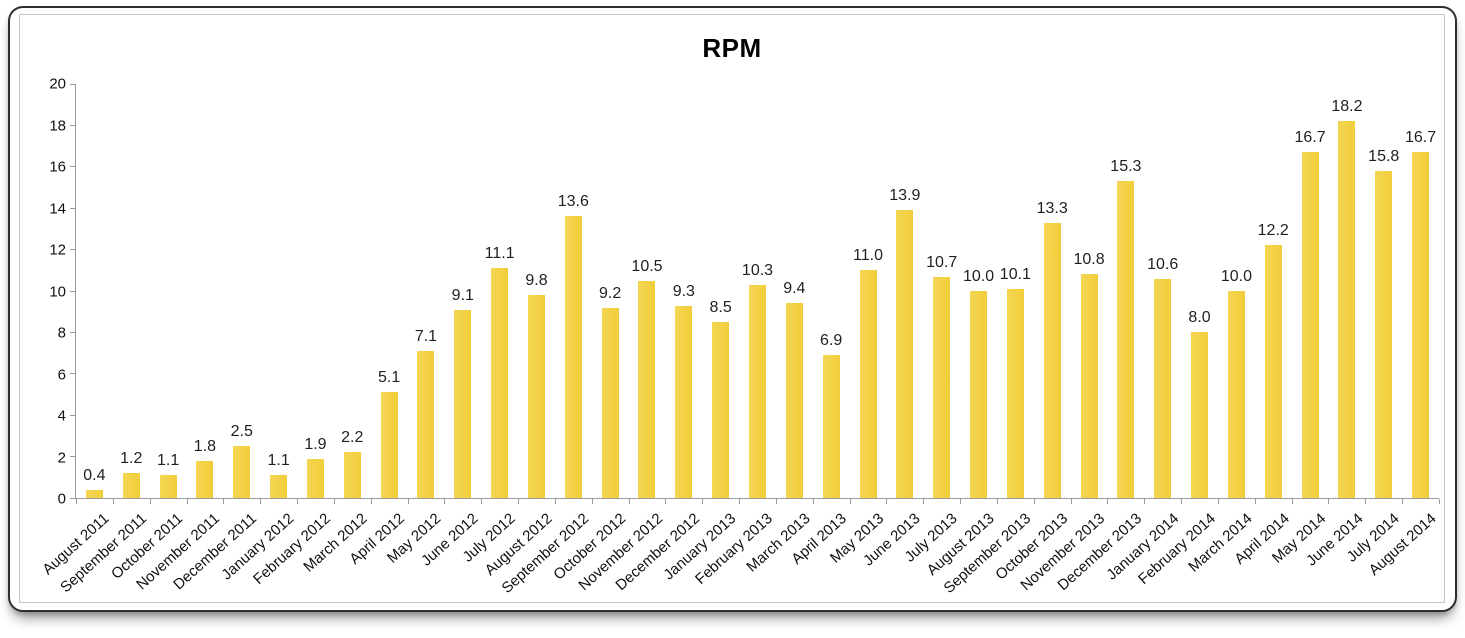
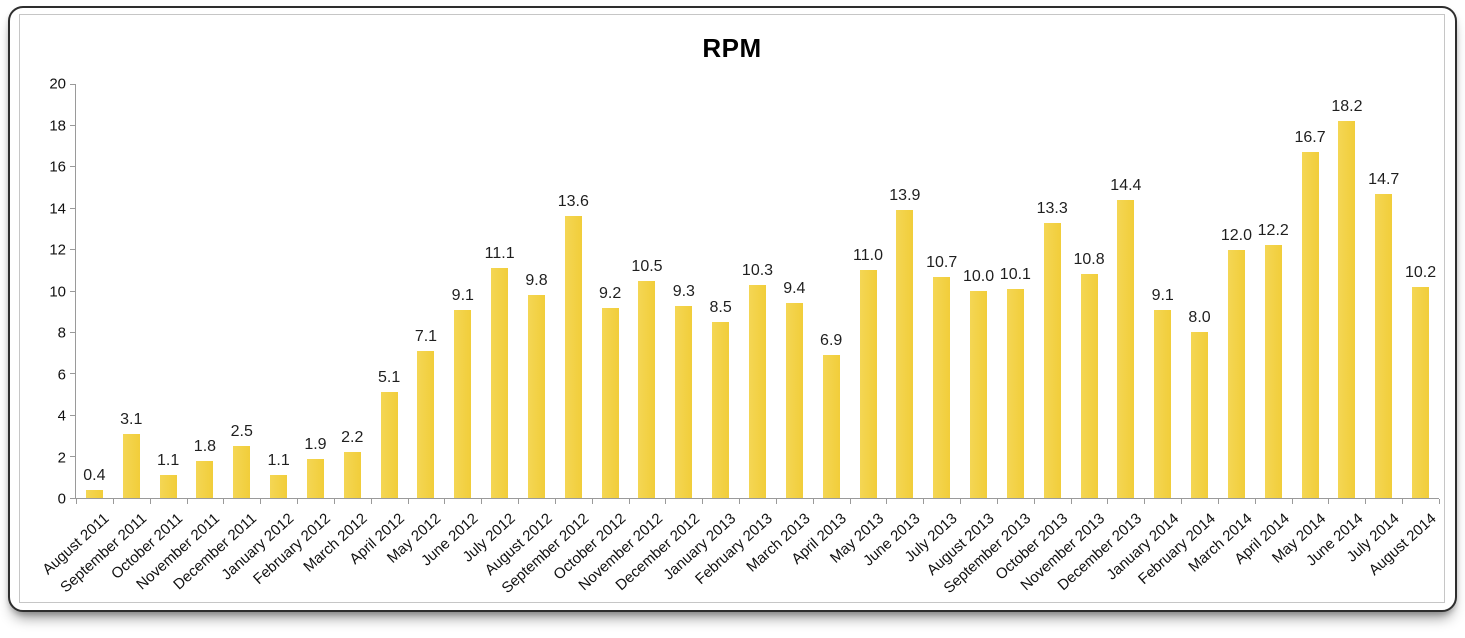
September 2011: 1.2 -> 3.1
December 2013: 15.3 -> 14.4
January 2014: 10.6 -> 9.1
March 2014: 10.0 -> 12.0
July 2014: 15.8 -> 14.7
August 2014: 16.7 -> 10.2
